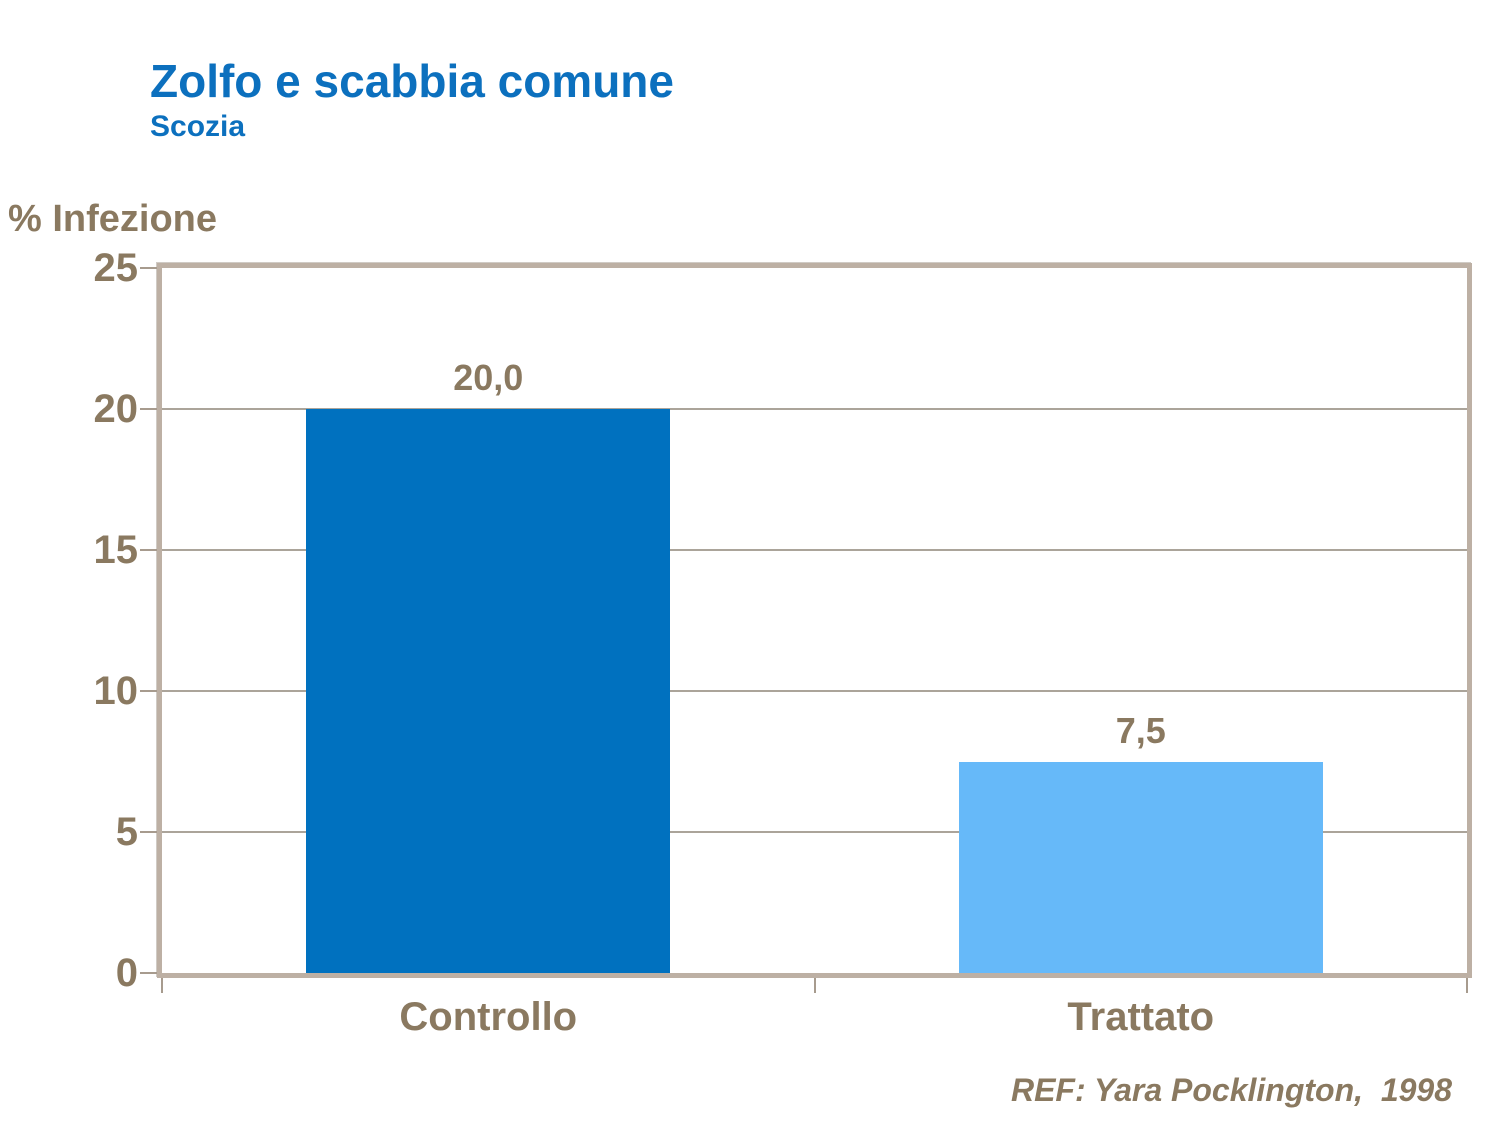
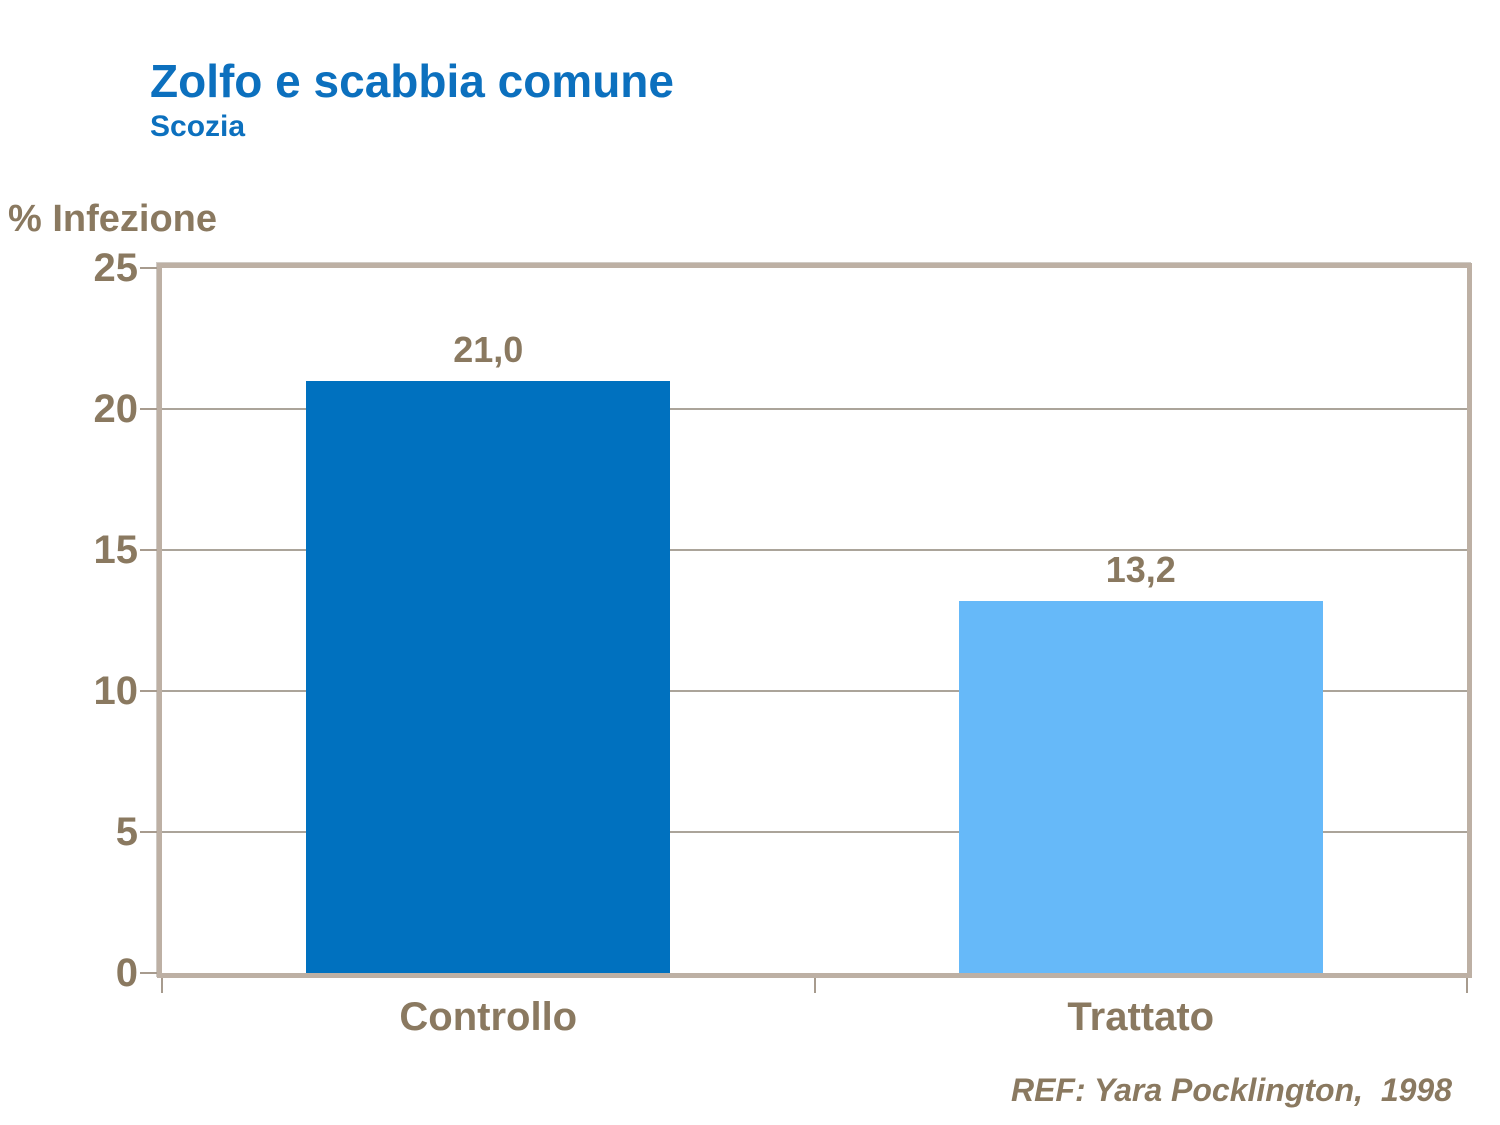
Controllo: 20,0 -> 21,0
Trattato: 7,5 -> 13,2
